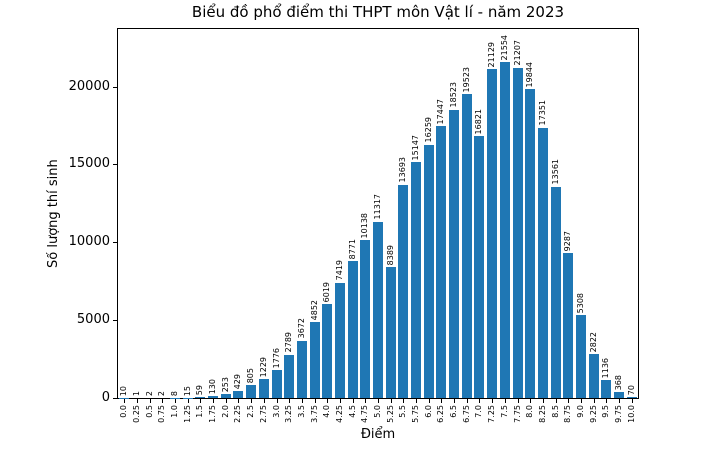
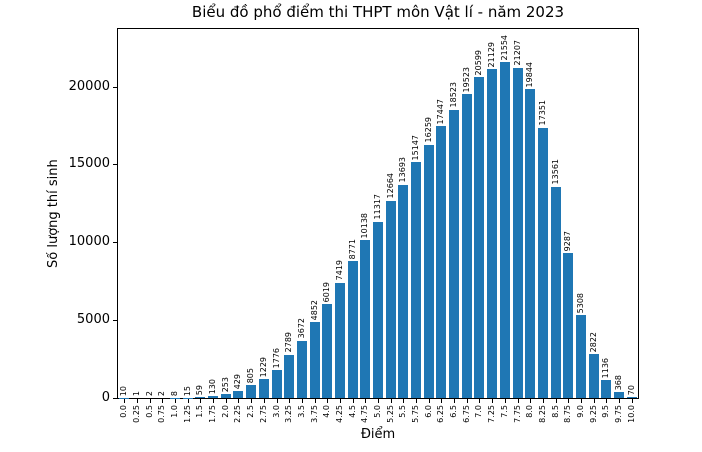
5.25: 8389 -> 12664
7.0: 16821 -> 20599
